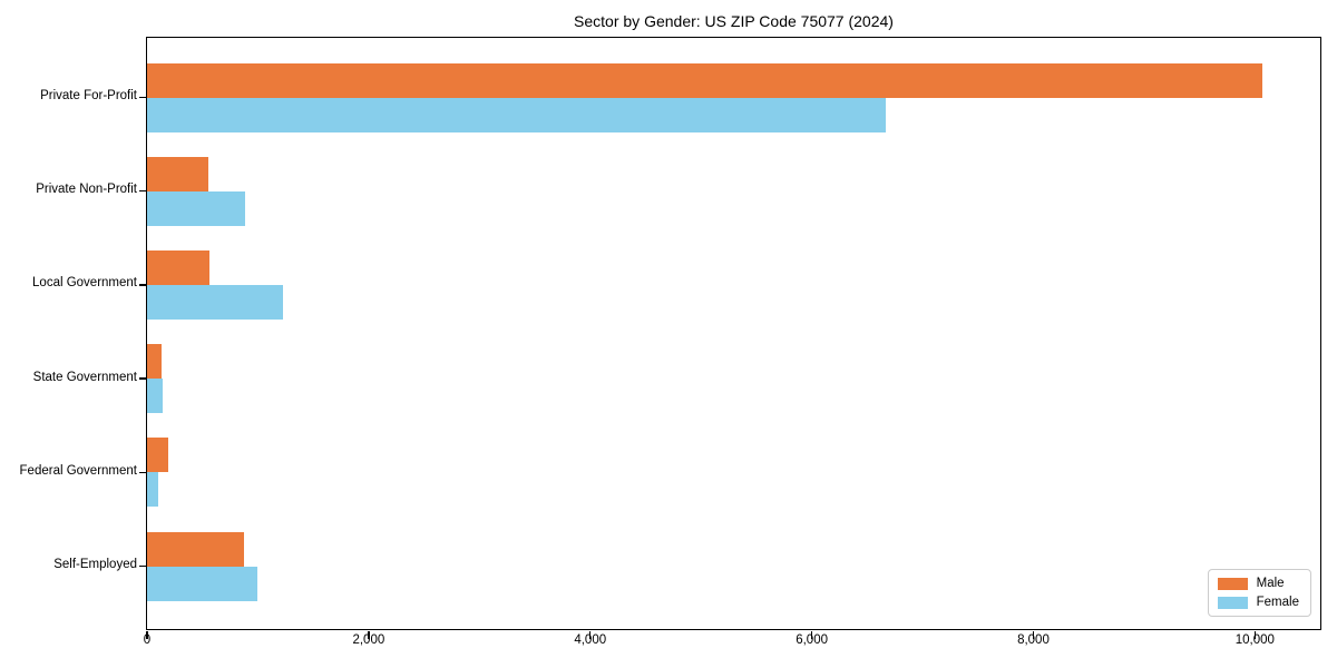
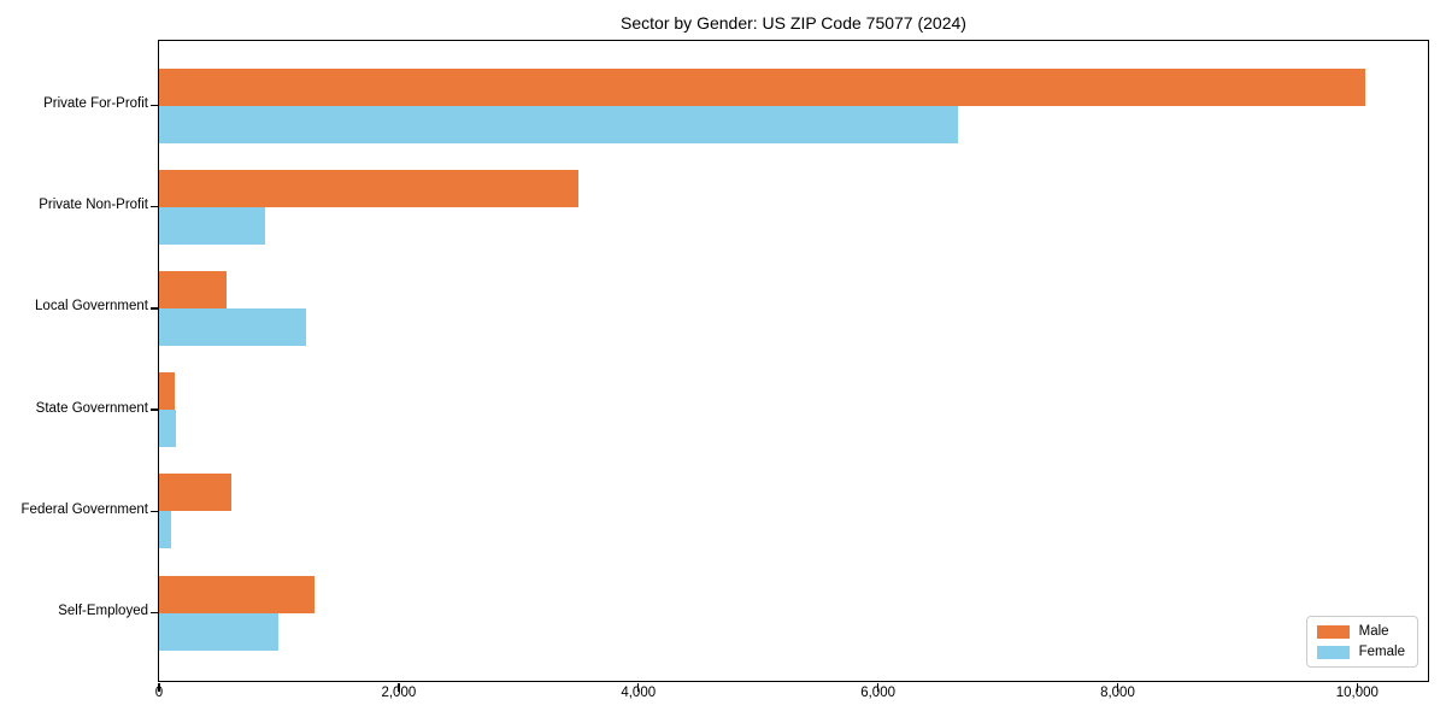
Male/Private Non-Profit: 600 -> 3500
Male/Federal Government: 200 -> 600
Male/Self-Employed: 900 -> 1300
